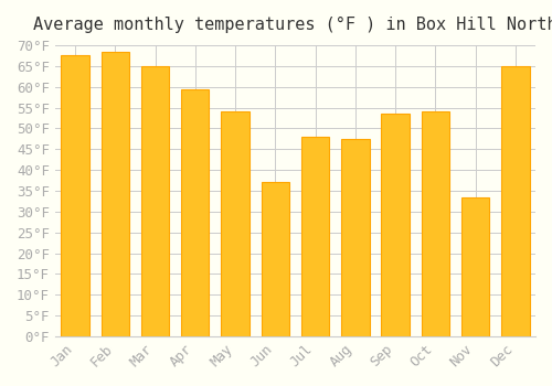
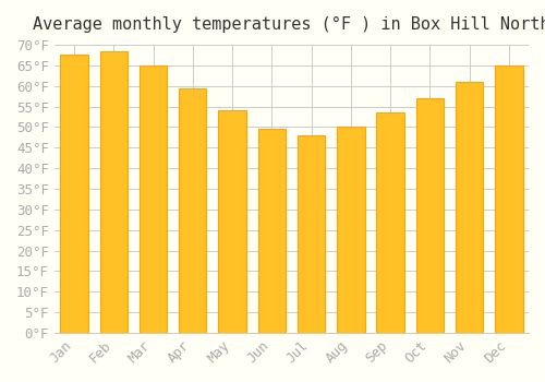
Jun: 37.0°F -> 49.5°F
Aug: 47.5°F -> 50.0°F
Oct: 54.0°F -> 57.0°F
Nov: 33.5°F -> 61.0°F
